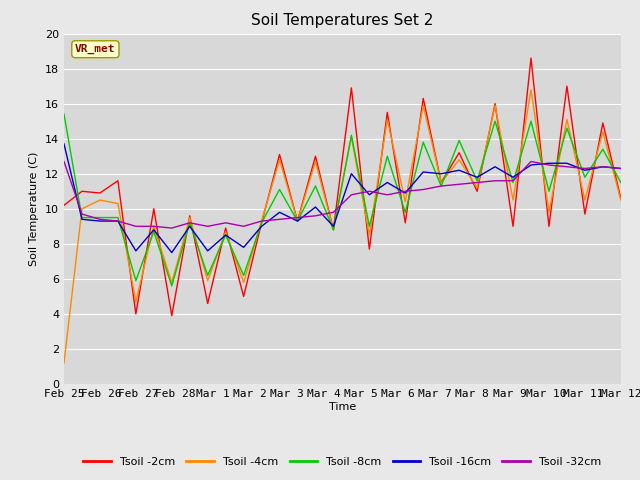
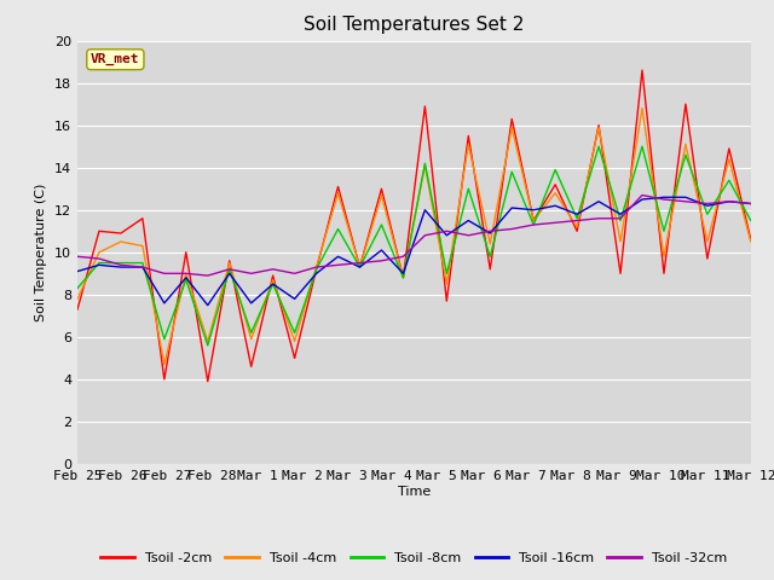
Tsoil -2cm/Feb 25: 10.2 -> 7.3
Tsoil -4cm/Feb 25: 1.2 -> 7.8
Tsoil -8cm/Feb 25: 15.4 -> 8.3
Tsoil -16cm/Feb 25: 13.7 -> 9.1
Tsoil -32cm/Feb 25: 12.7 -> 9.8
